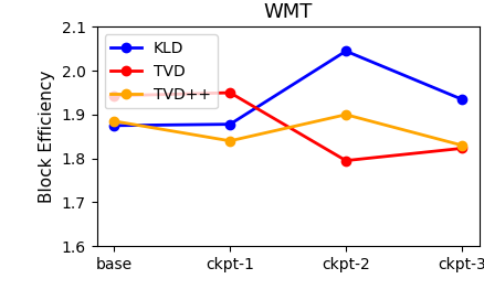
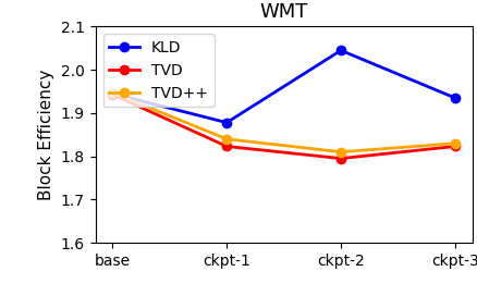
KLD/base: 1.875 -> 1.945
TVD++/base: 1.885 -> 1.947
TVD/ckpt-1: 1.950 -> 1.823
TVD++/ckpt-2: 1.900 -> 1.810
